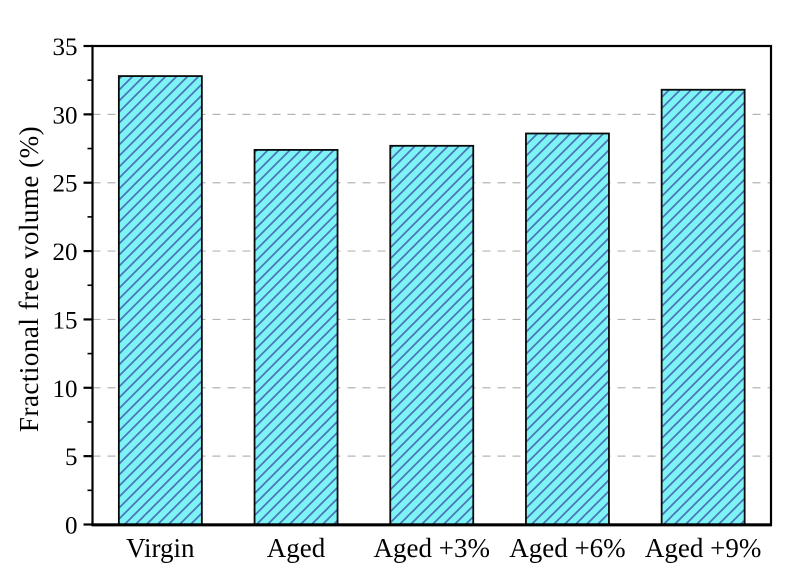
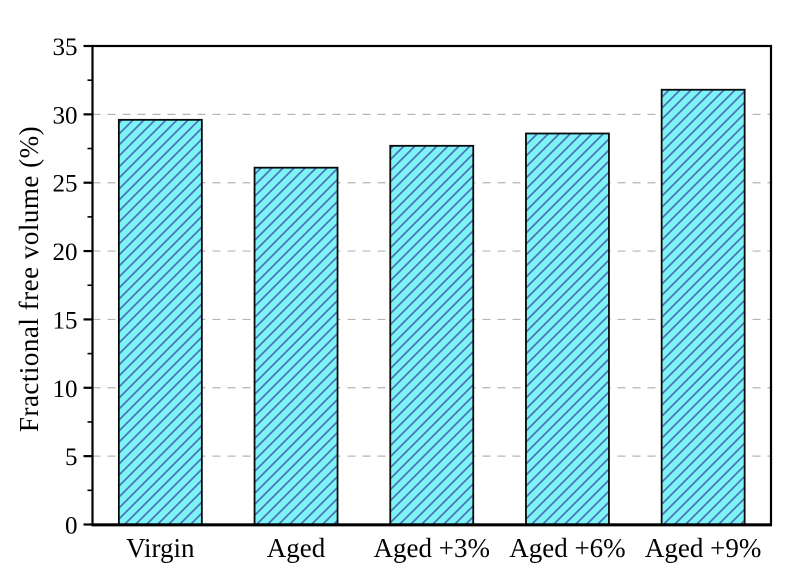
Virgin: 32.8 -> 29.6
Aged: 27.4 -> 26.1
